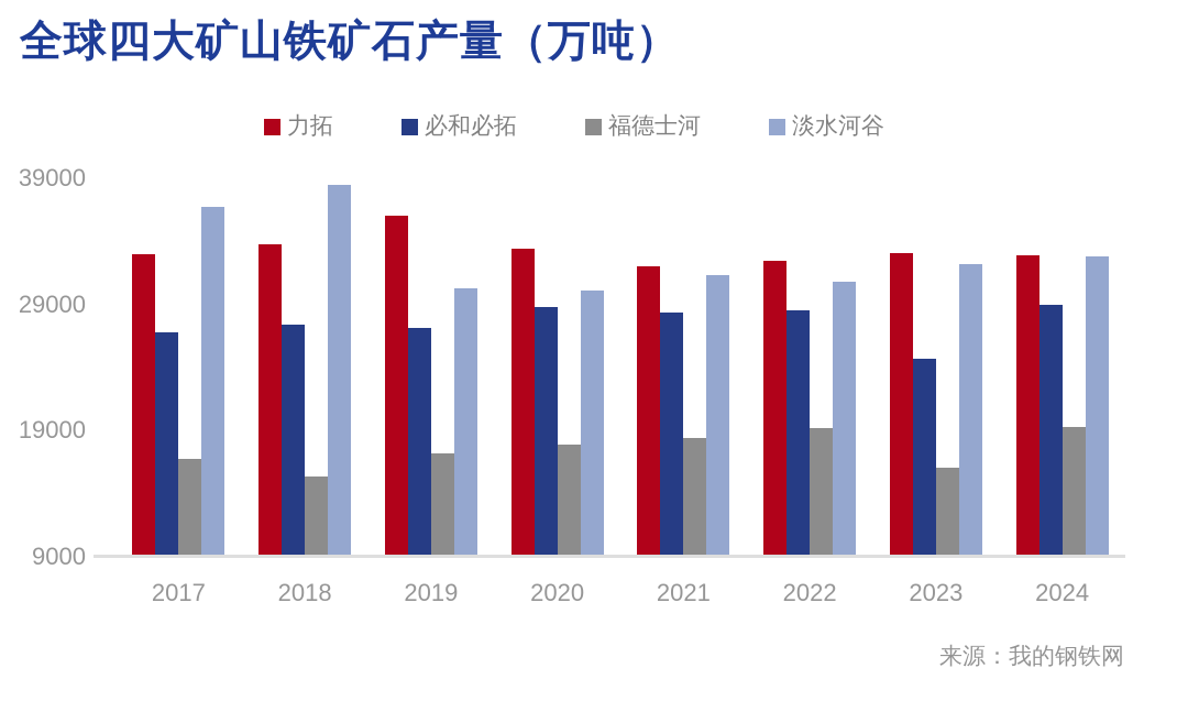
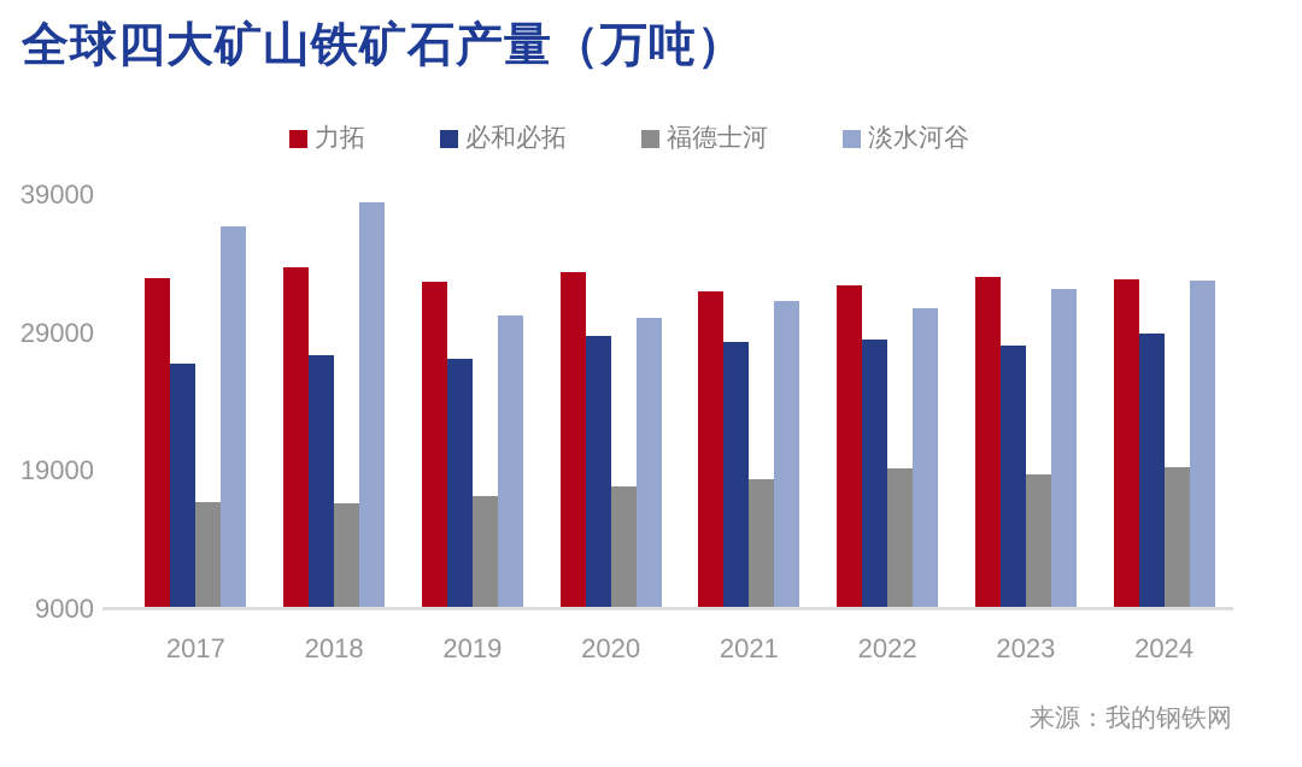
福德士河/2018: 15300 -> 16600
力拓/2019: 35900 -> 32600
必和必拓/2023: 24600 -> 28000
福德士河/2023: 16000 -> 18700
